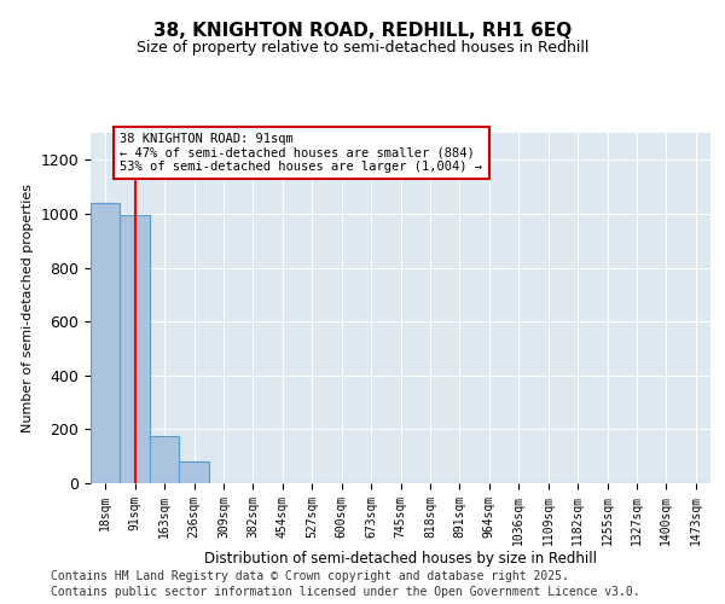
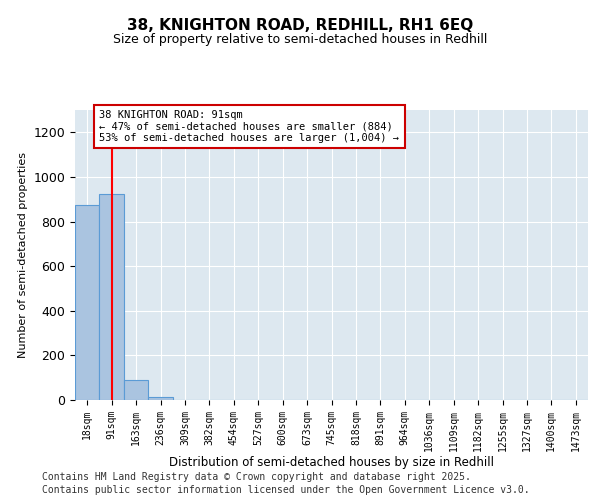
18sqm: 1040 -> 875
91sqm: 995 -> 925
163sqm: 175 -> 90
236sqm: 80 -> 15
